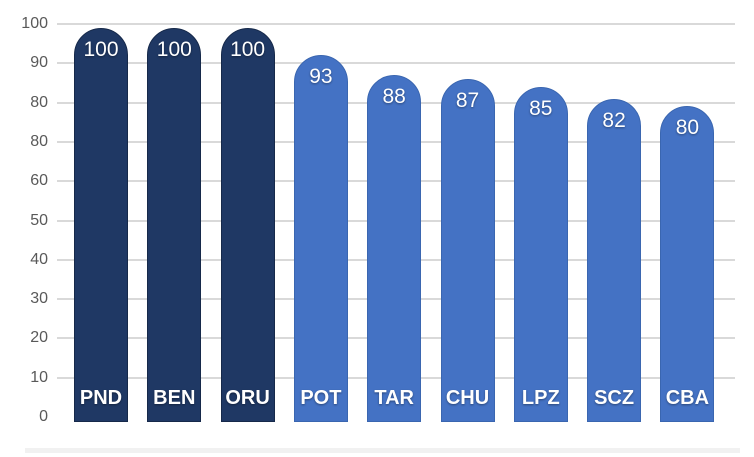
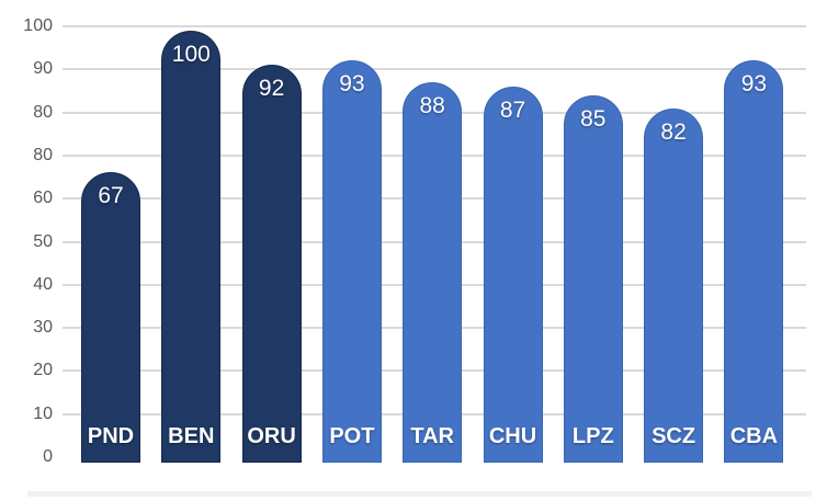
PND: 100 -> 67
ORU: 100 -> 92
CBA: 80 -> 93
